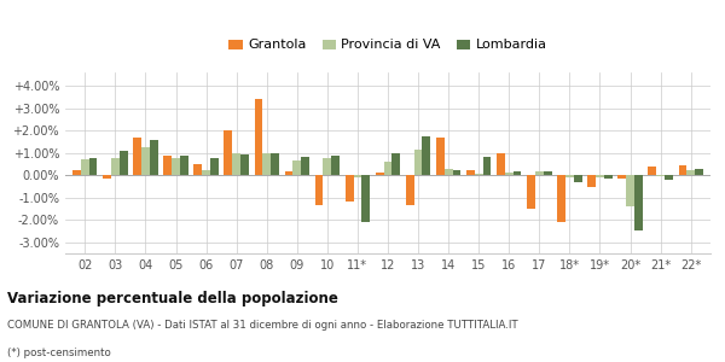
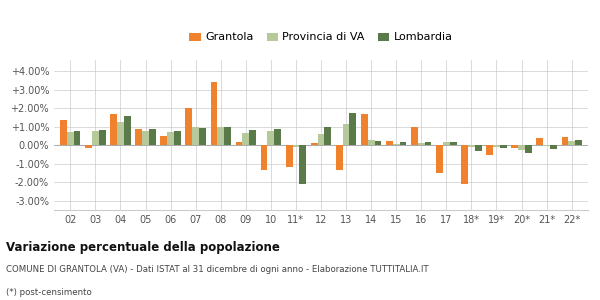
Grantola/02: 0.2% -> 1.3%
Lombardia/03: 1.1% -> 0.8%
Provincia di VA/06: 0.2% -> 0.7%
Lombardia/15: 0.8% -> 0.2%
Provincia di VA/20*: -1.4% -> -0.3%
Lombardia/20*: -2.5% -> -0.4%
